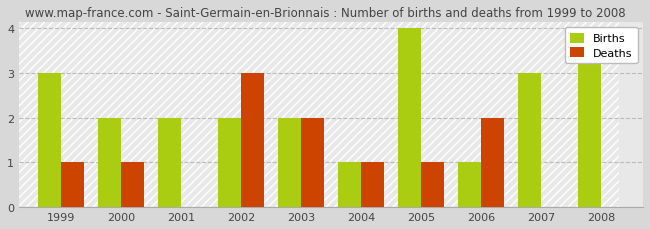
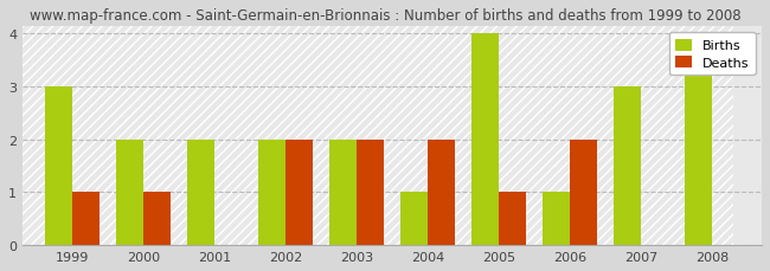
Deaths/2002: 3 -> 2
Deaths/2004: 1 -> 2
